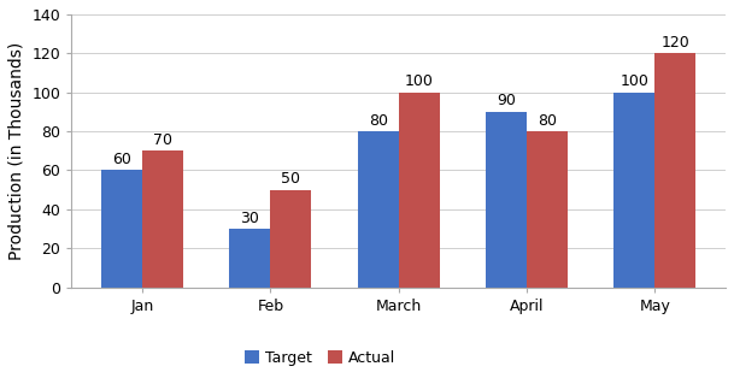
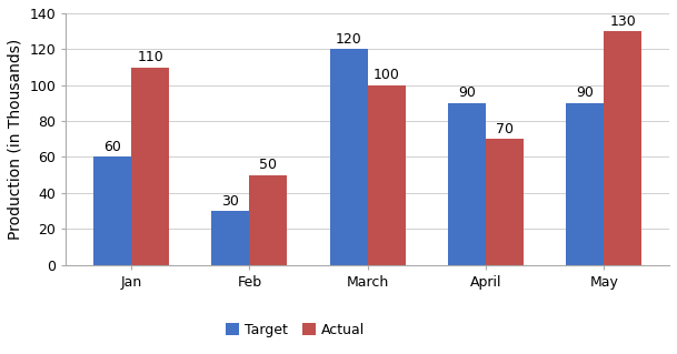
Actual/Jan: 70 -> 110
Target/March: 80 -> 120
Actual/April: 80 -> 70
Target/May: 100 -> 90
Actual/May: 120 -> 130
